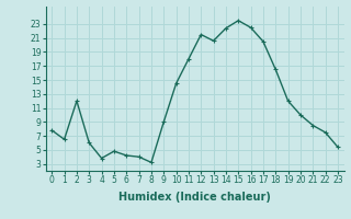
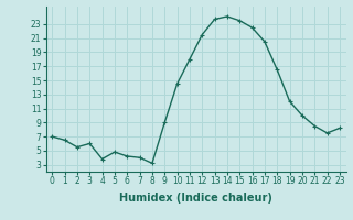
0: 7.8 -> 7.0
2: 12.0 -> 5.5
13: 20.6 -> 23.7
14: 22.4 -> 24.1
23: 5.4 -> 8.2
